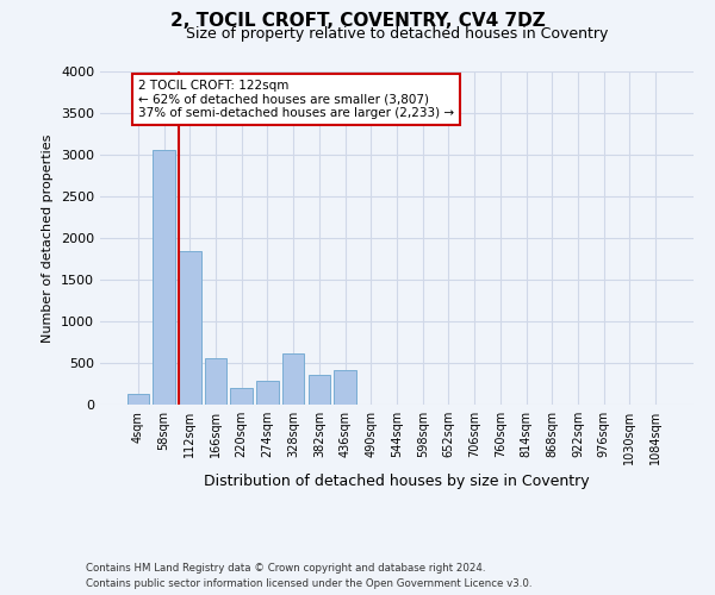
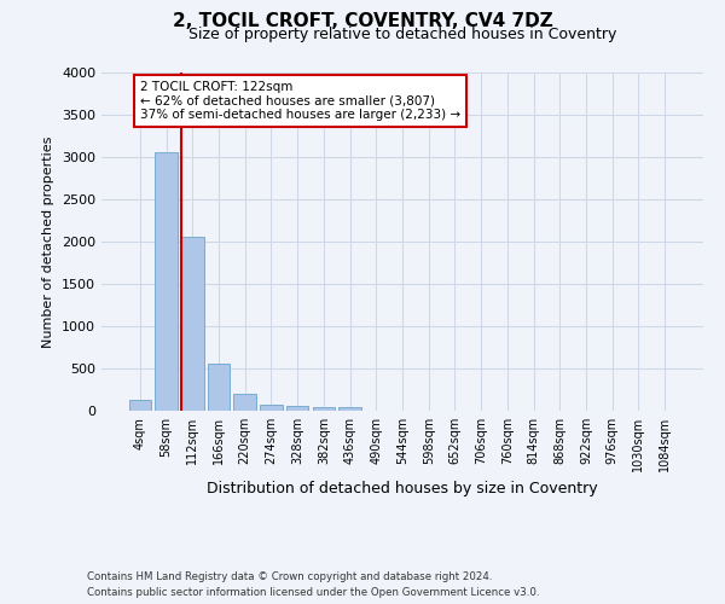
112sqm: 1840 -> 2060
274sqm: 280 -> 80
328sqm: 620 -> 60
382sqm: 360 -> 50
436sqm: 420 -> 40
